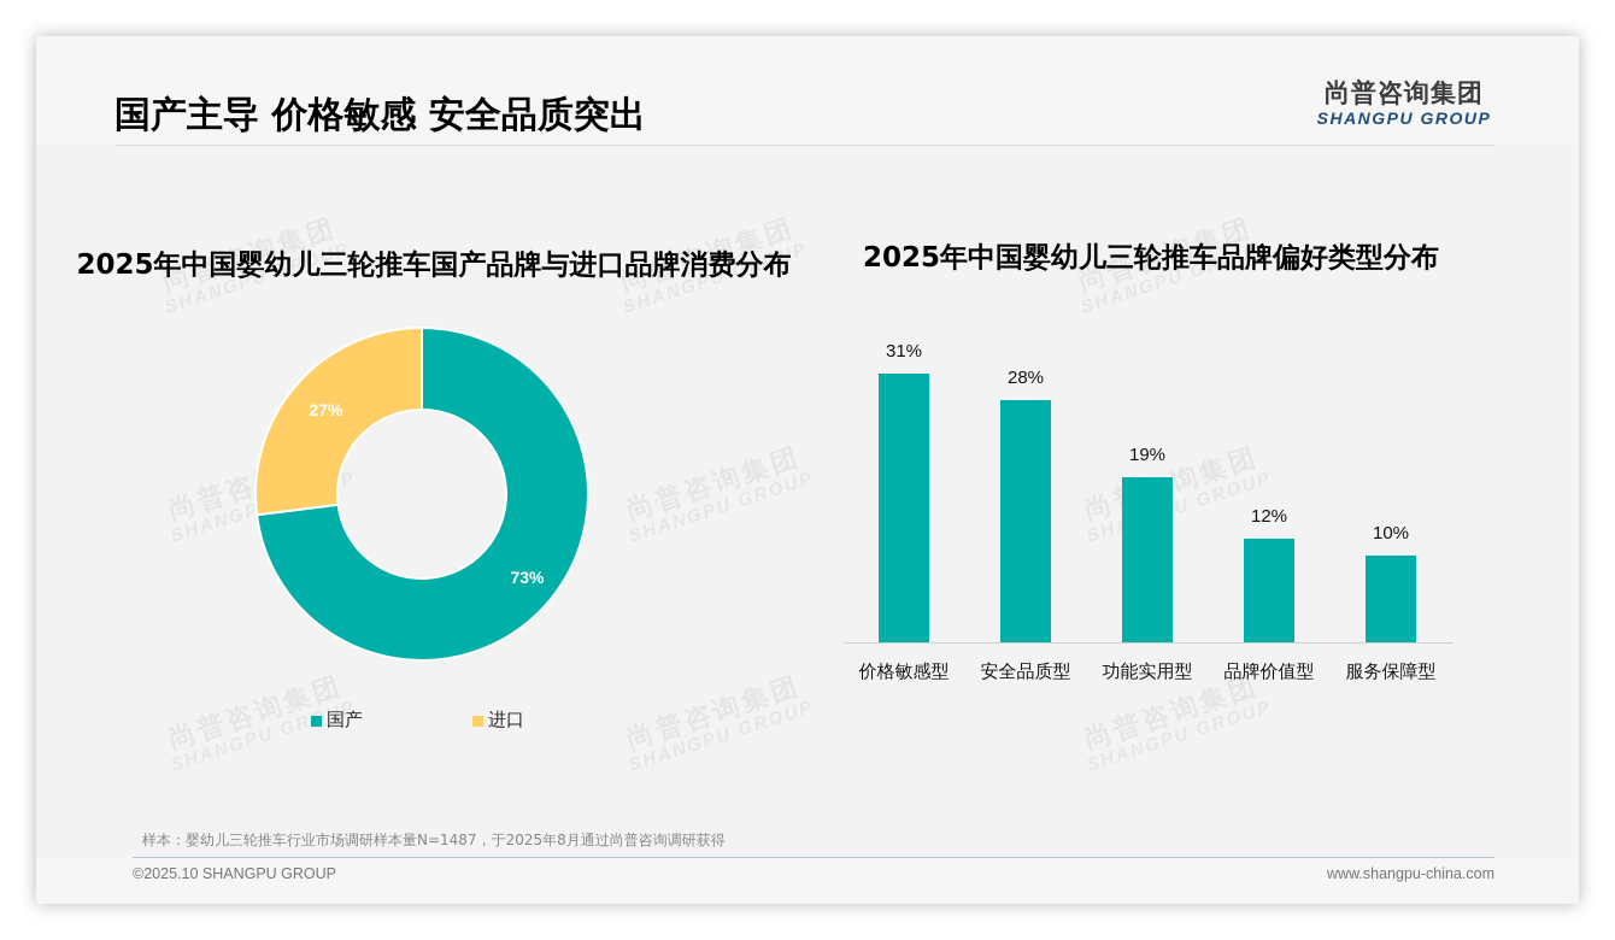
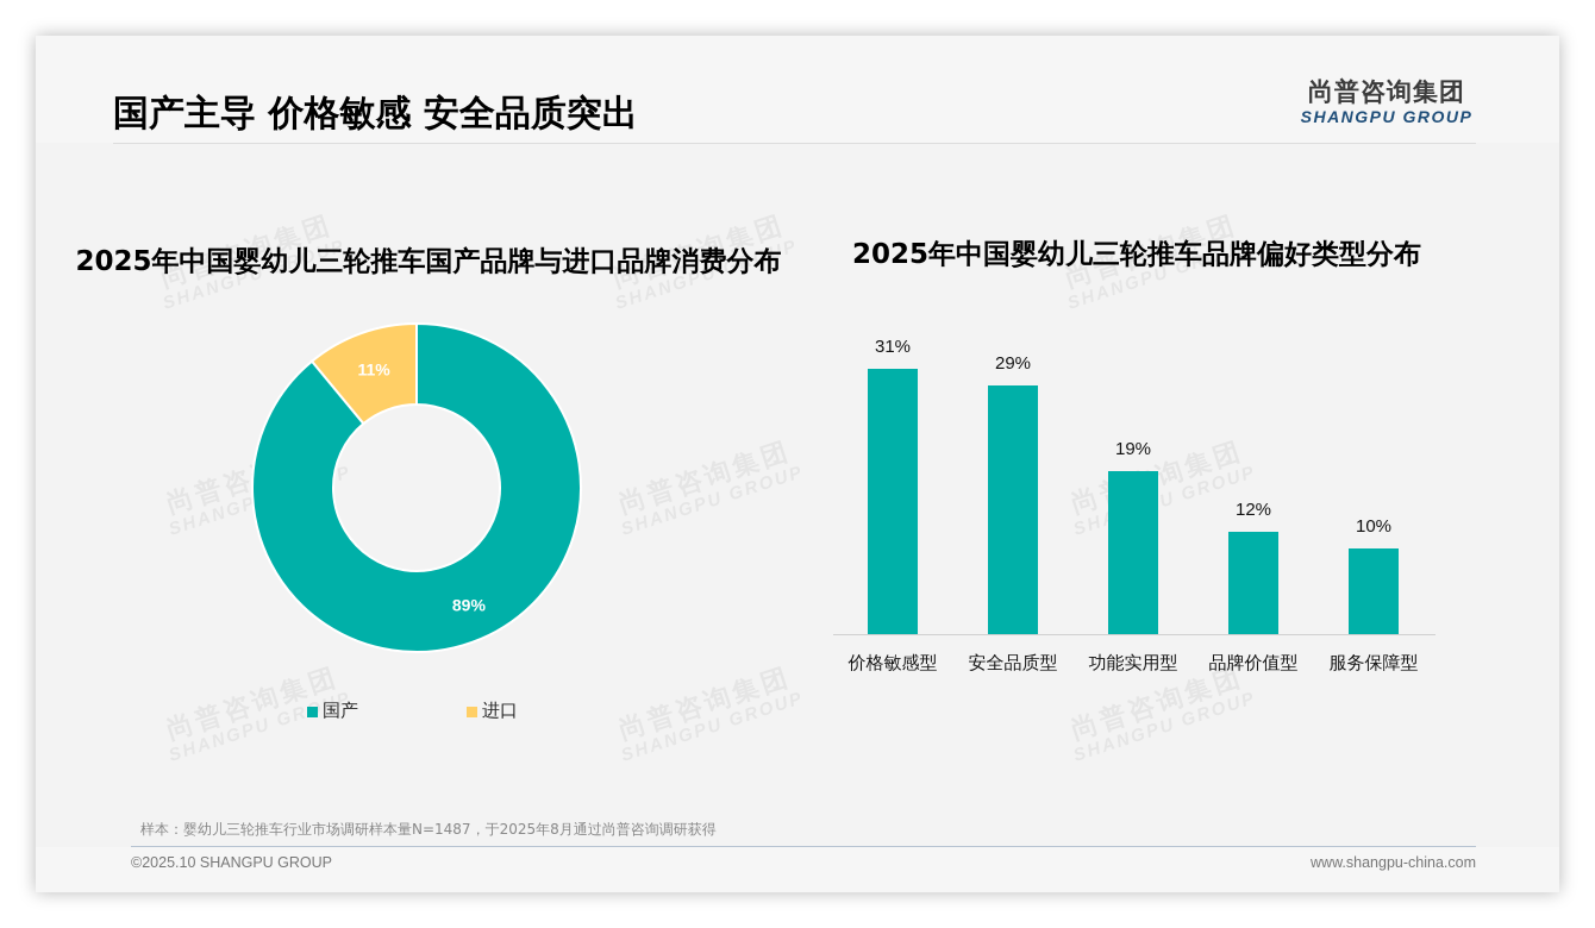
2025年中国婴幼儿三轮推车国产品牌与进口品牌消费分布/国产: 73% -> 89%
2025年中国婴幼儿三轮推车国产品牌与进口品牌消费分布/进口: 27% -> 11%
2025年中国婴幼儿三轮推车品牌偏好类型分布/安全品质型: 28% -> 29%
